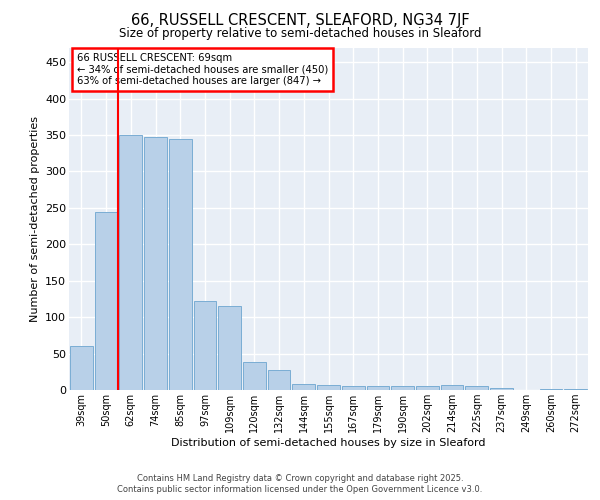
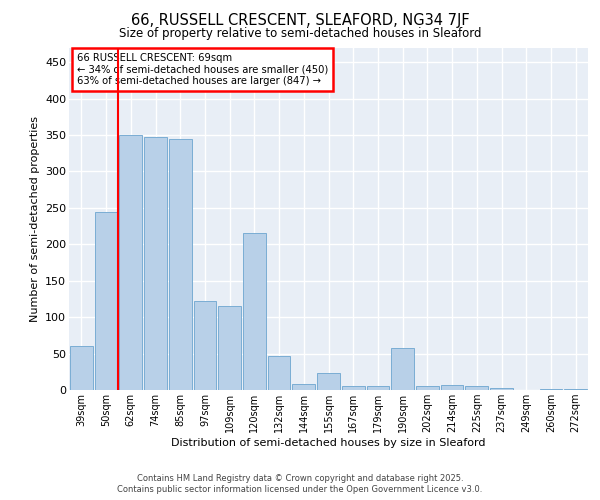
120sqm: 38 -> 216
132sqm: 28 -> 46
155sqm: 7 -> 24
190sqm: 6 -> 58
